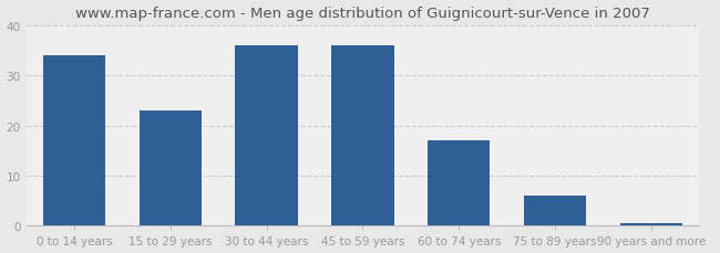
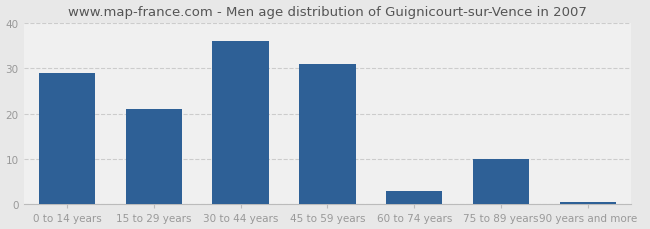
0 to 14 years: 34.0 -> 29.0
15 to 29 years: 23.0 -> 21.0
45 to 59 years: 36.0 -> 31.0
60 to 74 years: 17.0 -> 3.0
75 to 89 years: 6.0 -> 10.0
